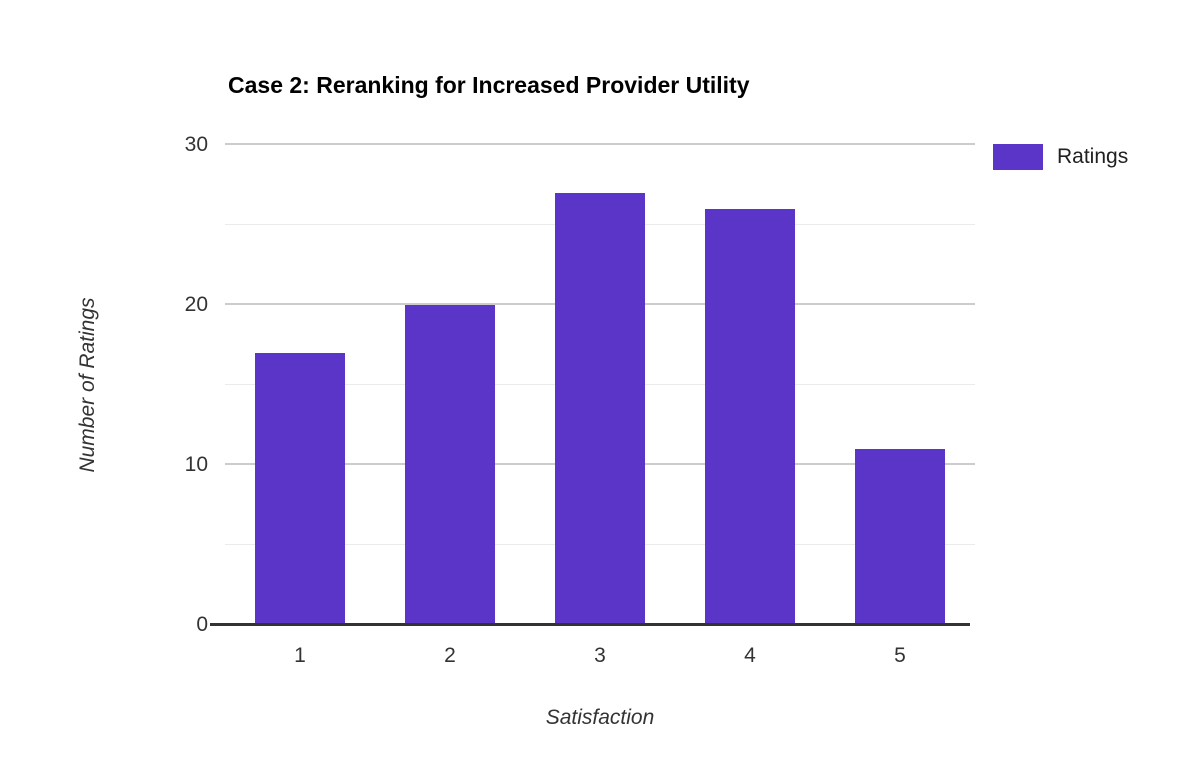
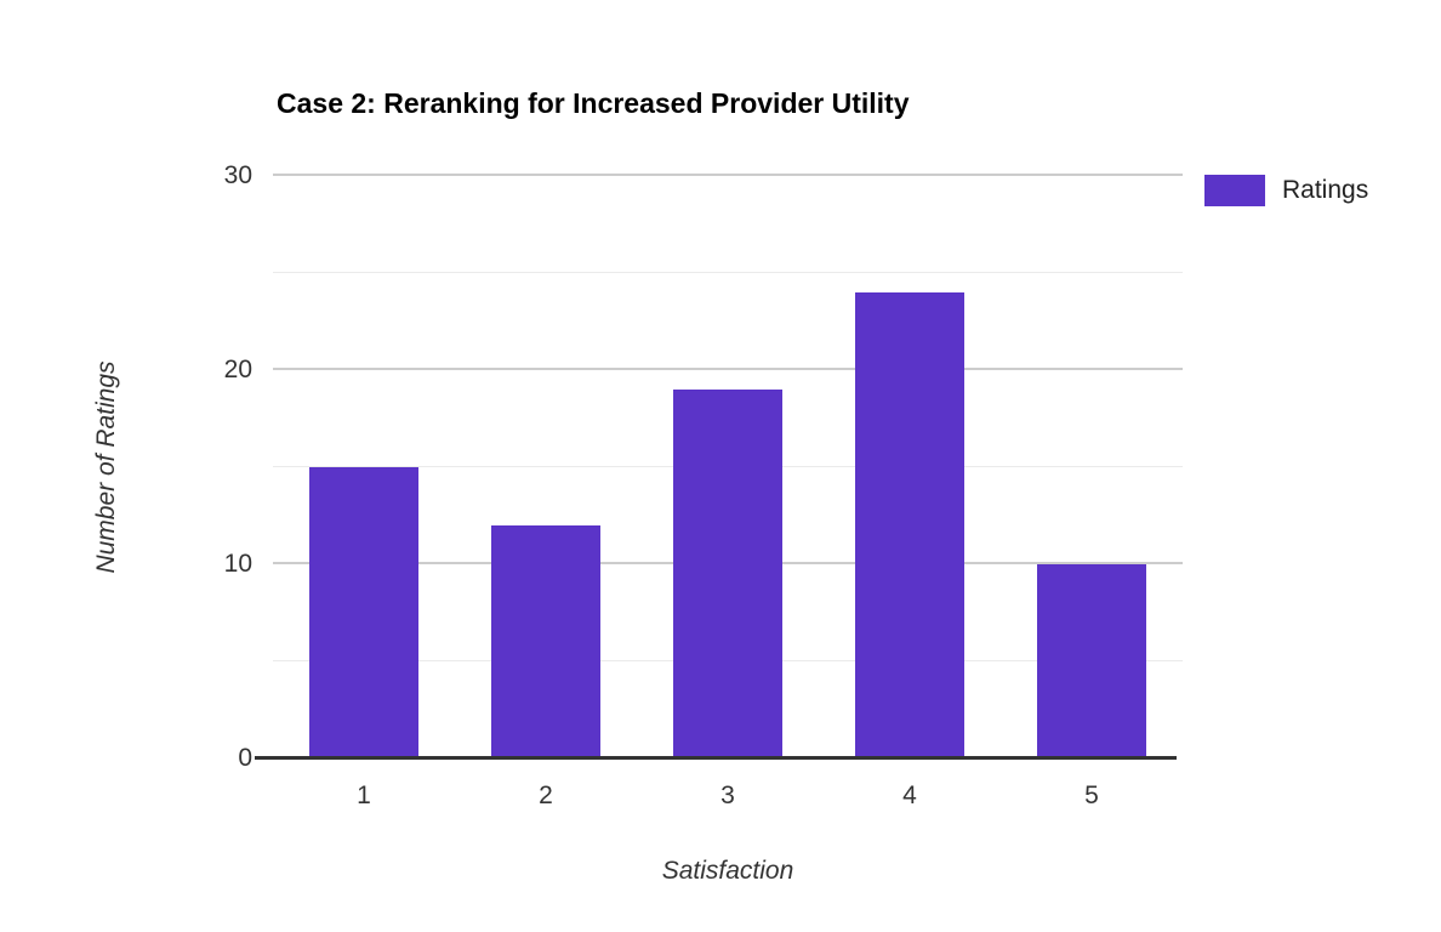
1: 17 -> 15
2: 20 -> 12
3: 27 -> 19
4: 26 -> 24
5: 11 -> 10
